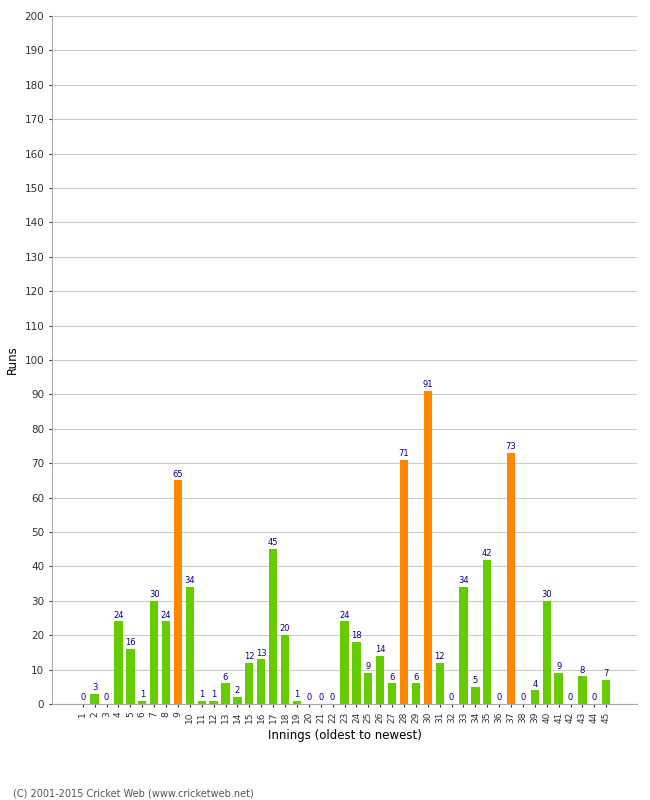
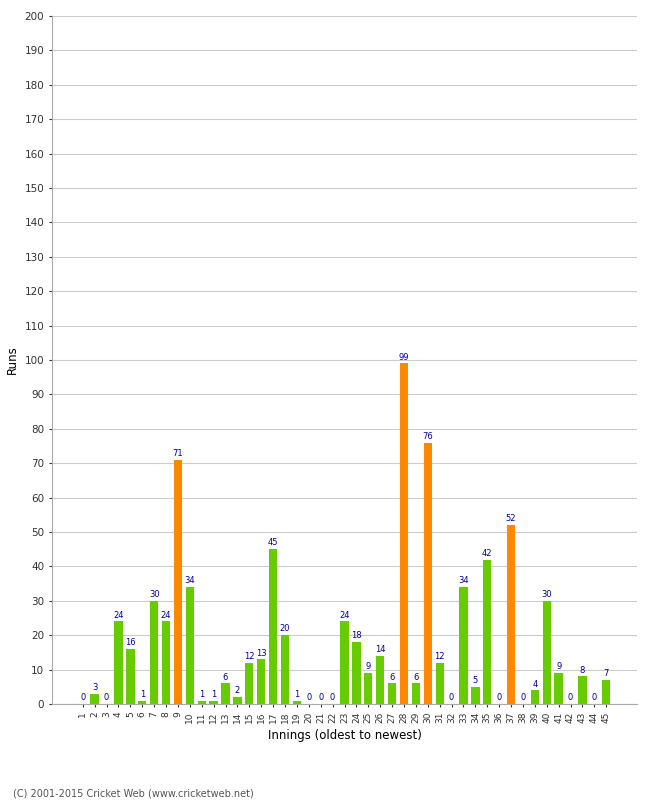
9: 65 -> 71
28: 71 -> 99
30: 91 -> 76
37: 73 -> 52
